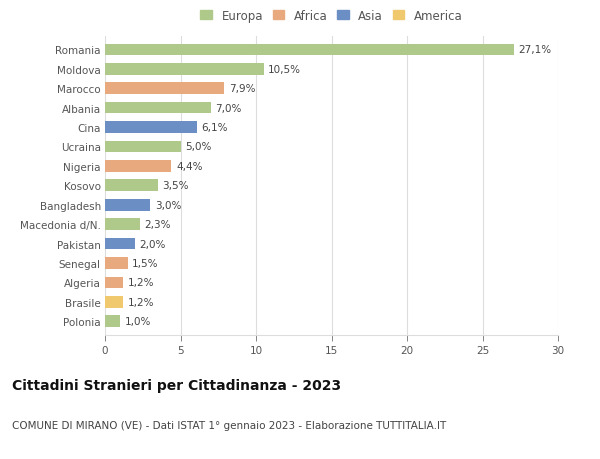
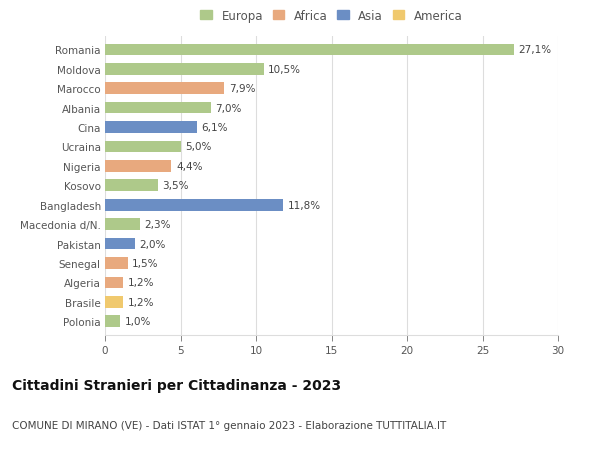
Bangladesh: 3,0% -> 11,8%
